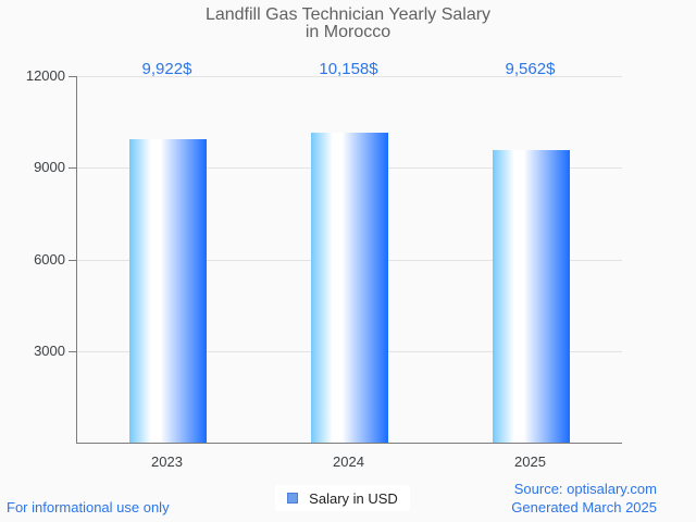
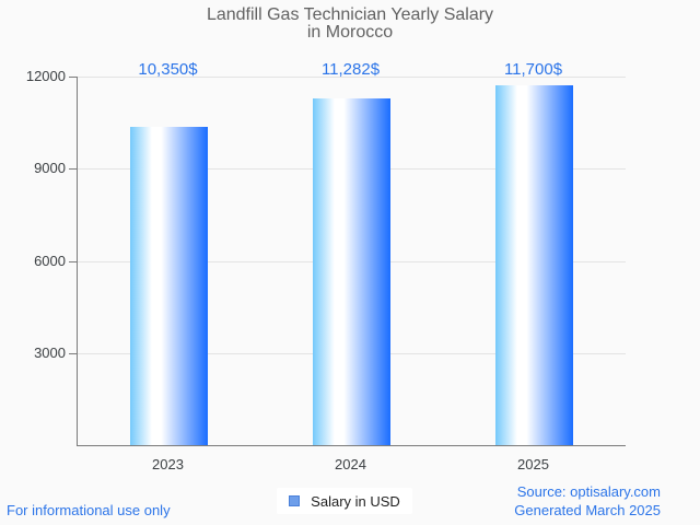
2023: 9,922 -> 10,350
2024: 10,158 -> 11,282
2025: 9,562 -> 11,700
